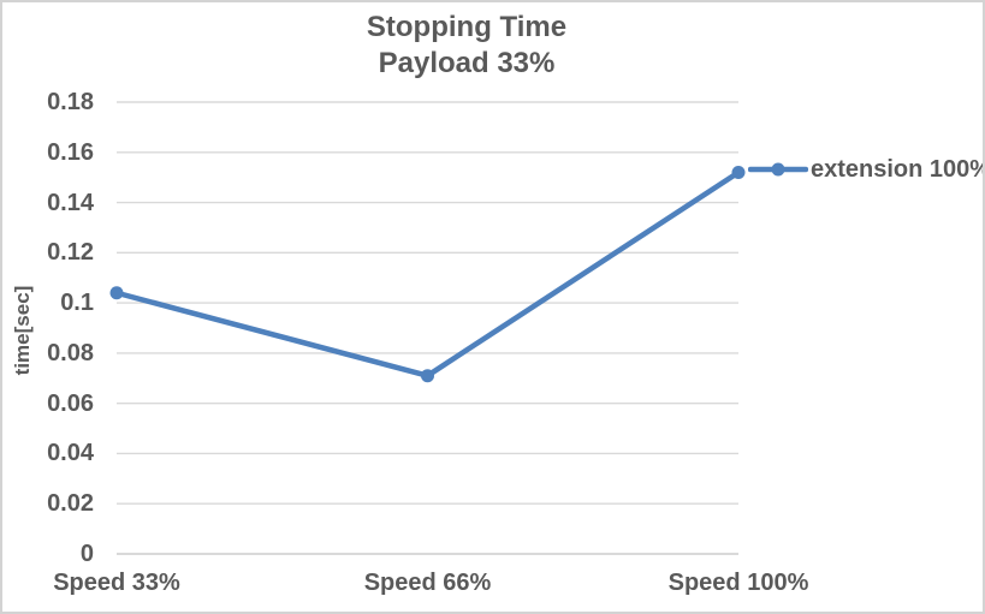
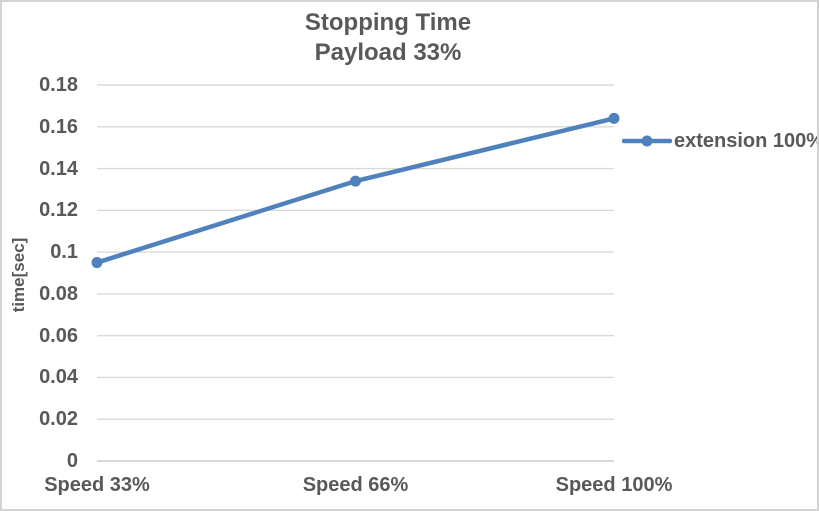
Speed 33%: 0.104 -> 0.095
Speed 66%: 0.071 -> 0.134
Speed 100%: 0.152 -> 0.164
